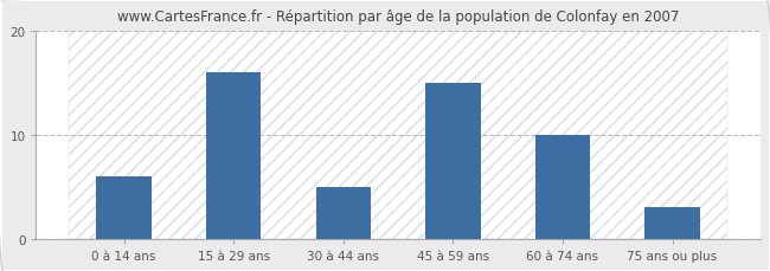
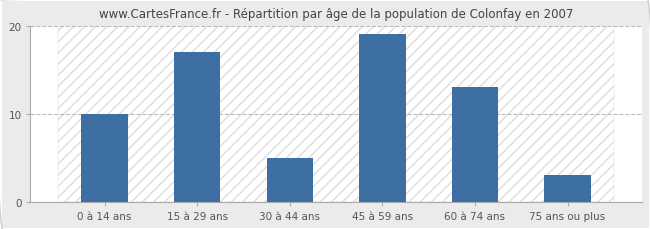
0 à 14 ans: 6 -> 10
15 à 29 ans: 16 -> 17
45 à 59 ans: 15 -> 19
60 à 74 ans: 10 -> 13
